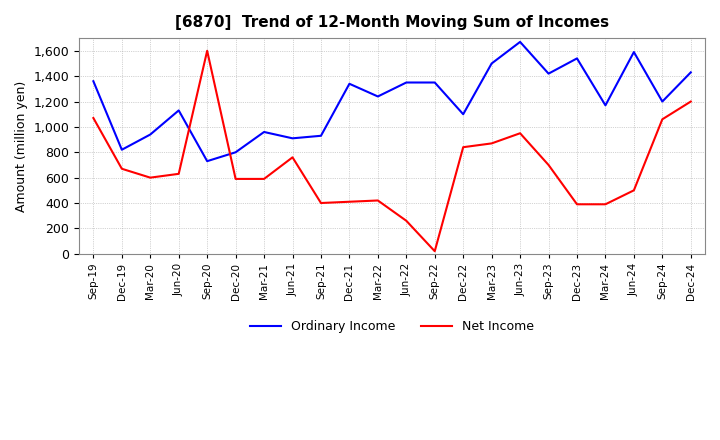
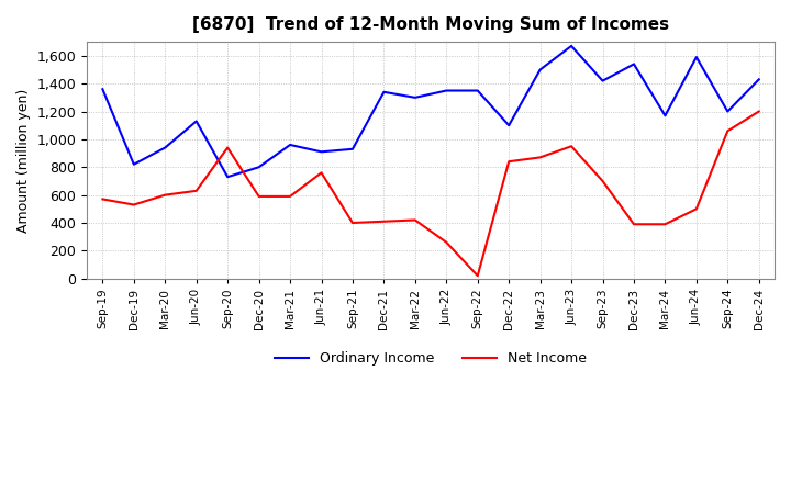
Net Income/Sep-19: 1,070 -> 570
Net Income/Dec-19: 670 -> 530
Net Income/Sep-20: 1,600 -> 940
Ordinary Income/Mar-22: 1,240 -> 1,300
